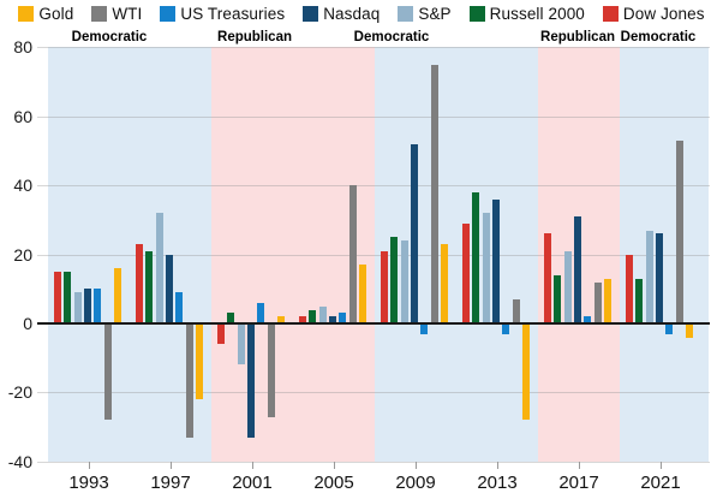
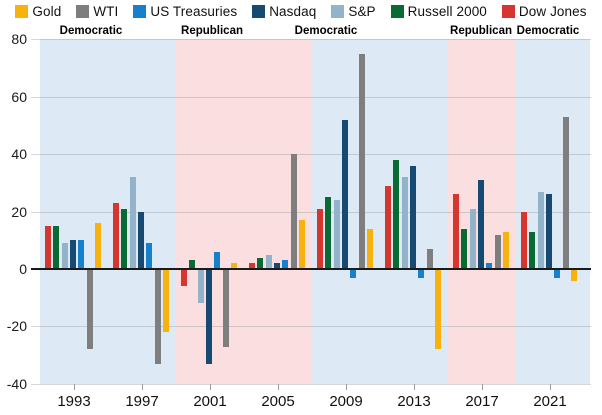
Gold/2009: 23 -> 14
